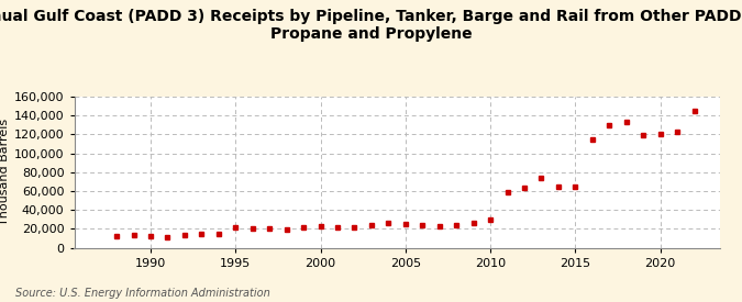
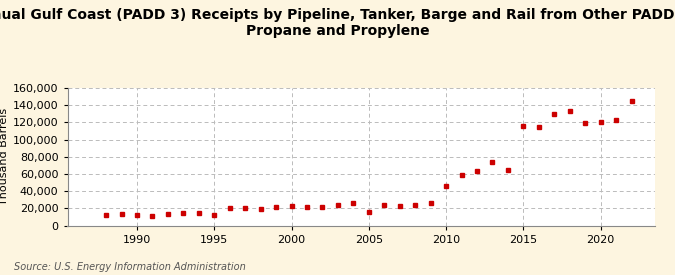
1995: 21,000 -> 12,000
2005: 25,000 -> 16,000
2010: 30,000 -> 46,000
2015: 65,000 -> 116,000
